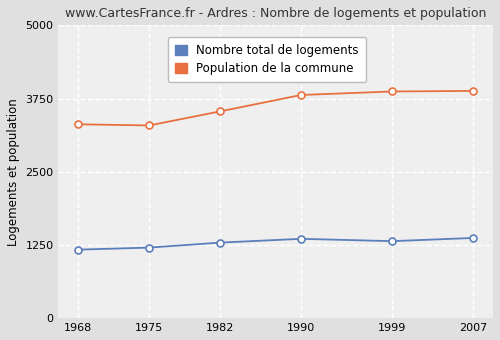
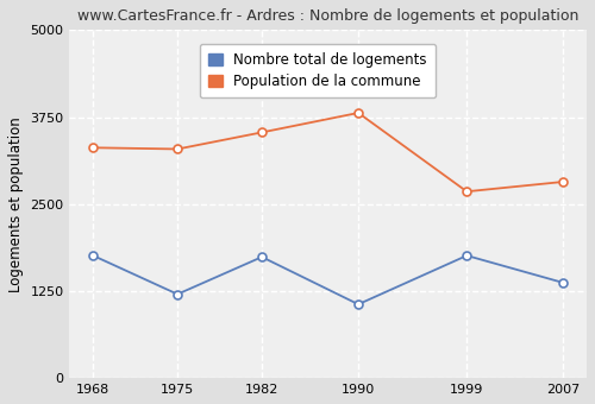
Nombre total de logements/1968: 1170 -> 1760
Nombre total de logements/1982: 1290 -> 1740
Nombre total de logements/1990: 1360 -> 1060
Nombre total de logements/1999: 1320 -> 1760
Population de la commune/1999: 3870 -> 2680
Population de la commune/2007: 3880 -> 2820
